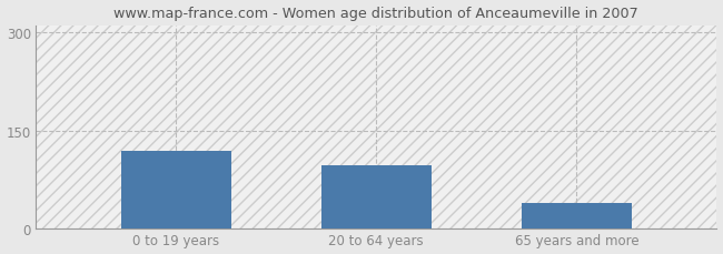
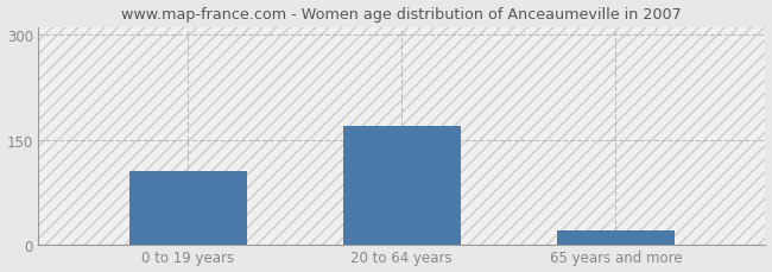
0 to 19 years: 118 -> 105
20 to 64 years: 96 -> 170
65 years and more: 40 -> 20
